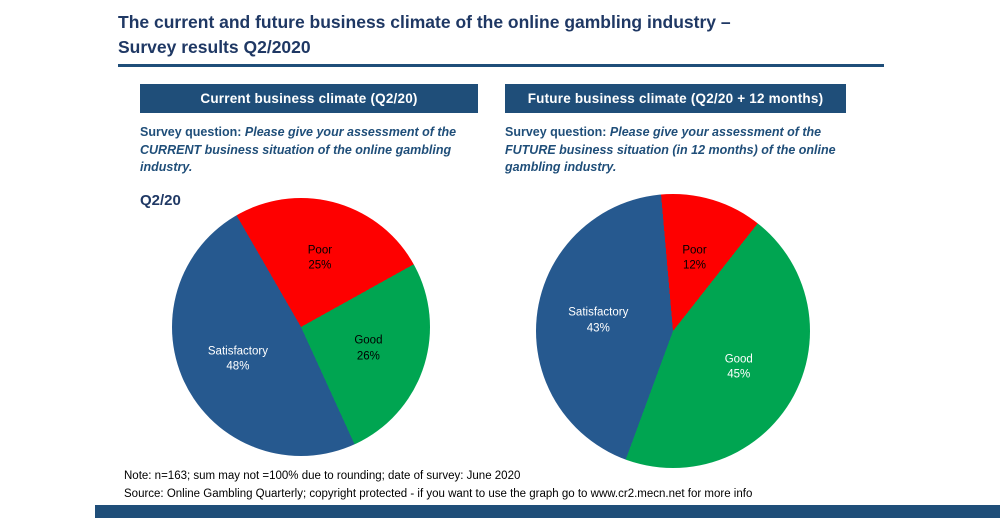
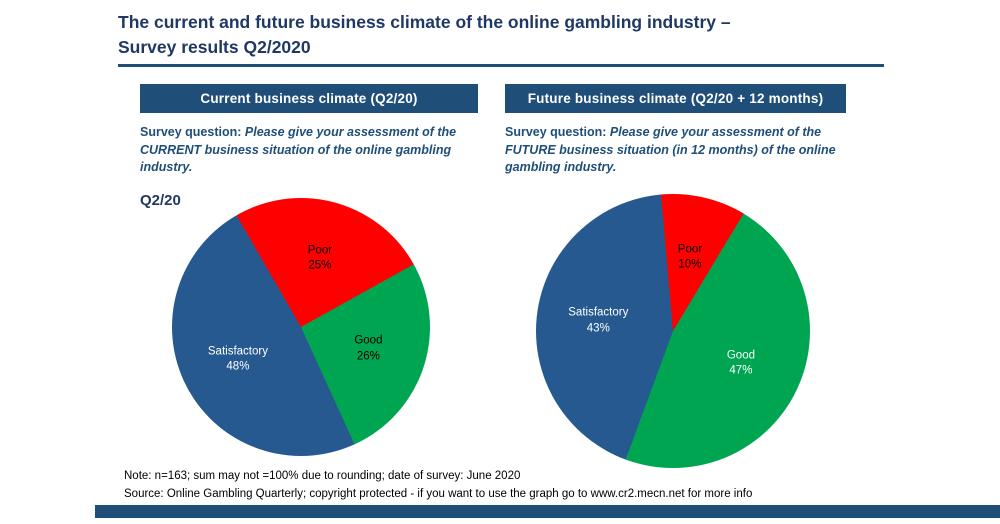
Future business climate (Q2/20 + 12 months)/Poor: 12% -> 10%
Future business climate (Q2/20 + 12 months)/Good: 45% -> 47%
